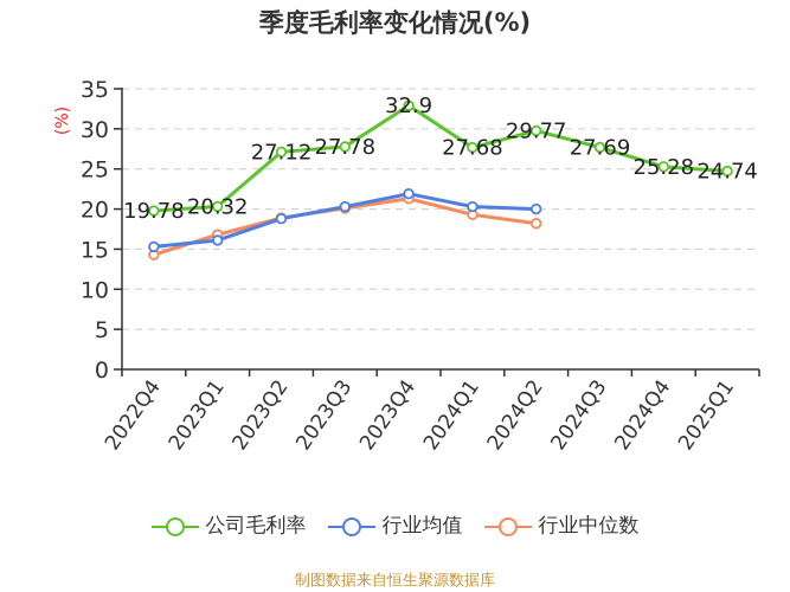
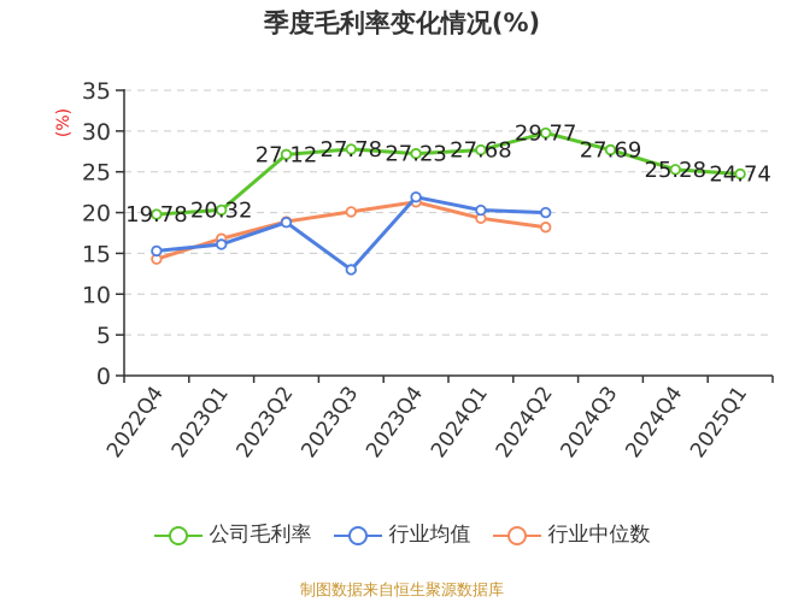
行业均值/2023Q3: 20 -> 13
公司毛利率/2023Q4: 32.9 -> 27.23
